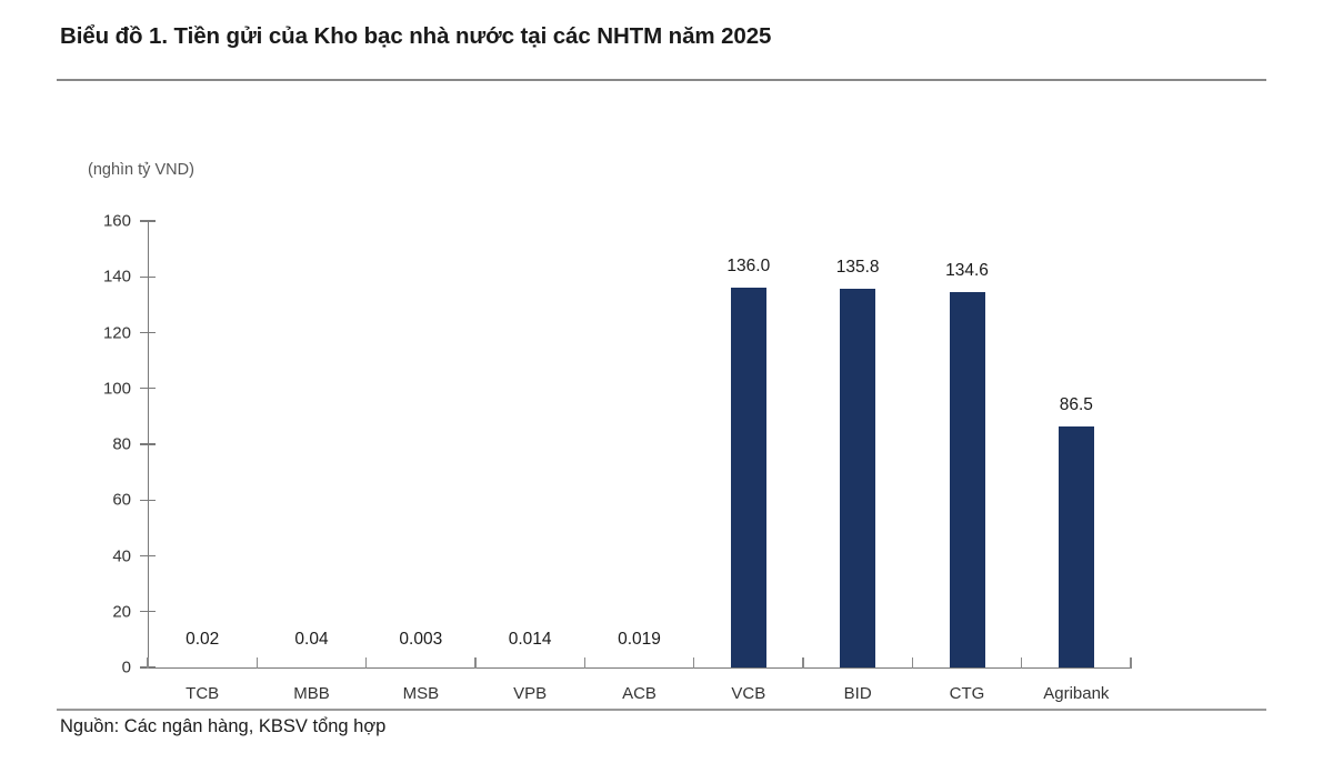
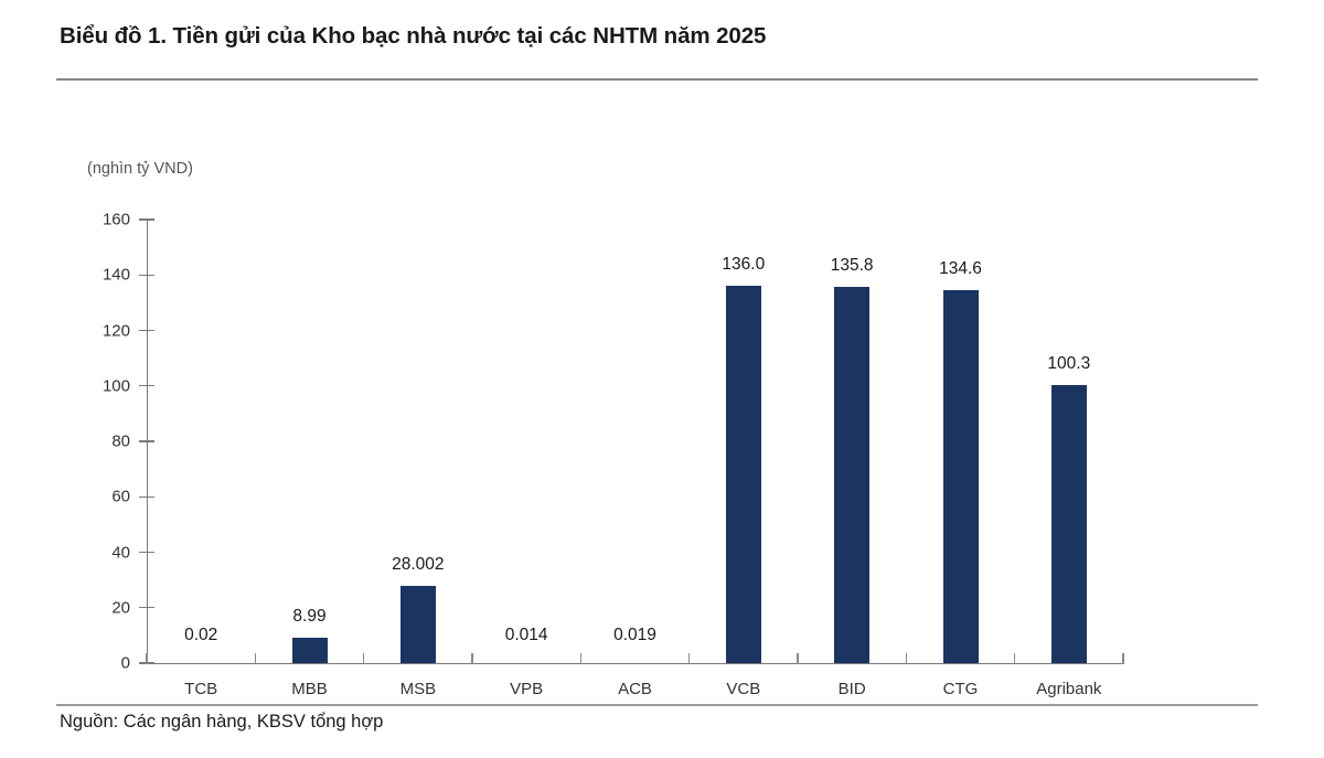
MBB: 0.04 -> 8.99
MSB: 0.003 -> 28.002
Agribank: 86.5 -> 100.3
